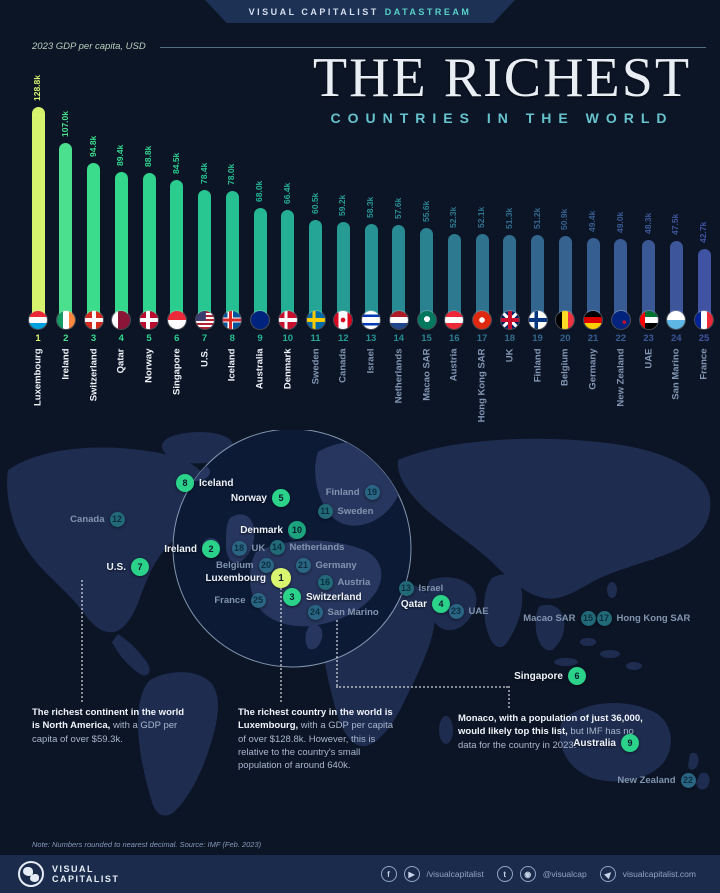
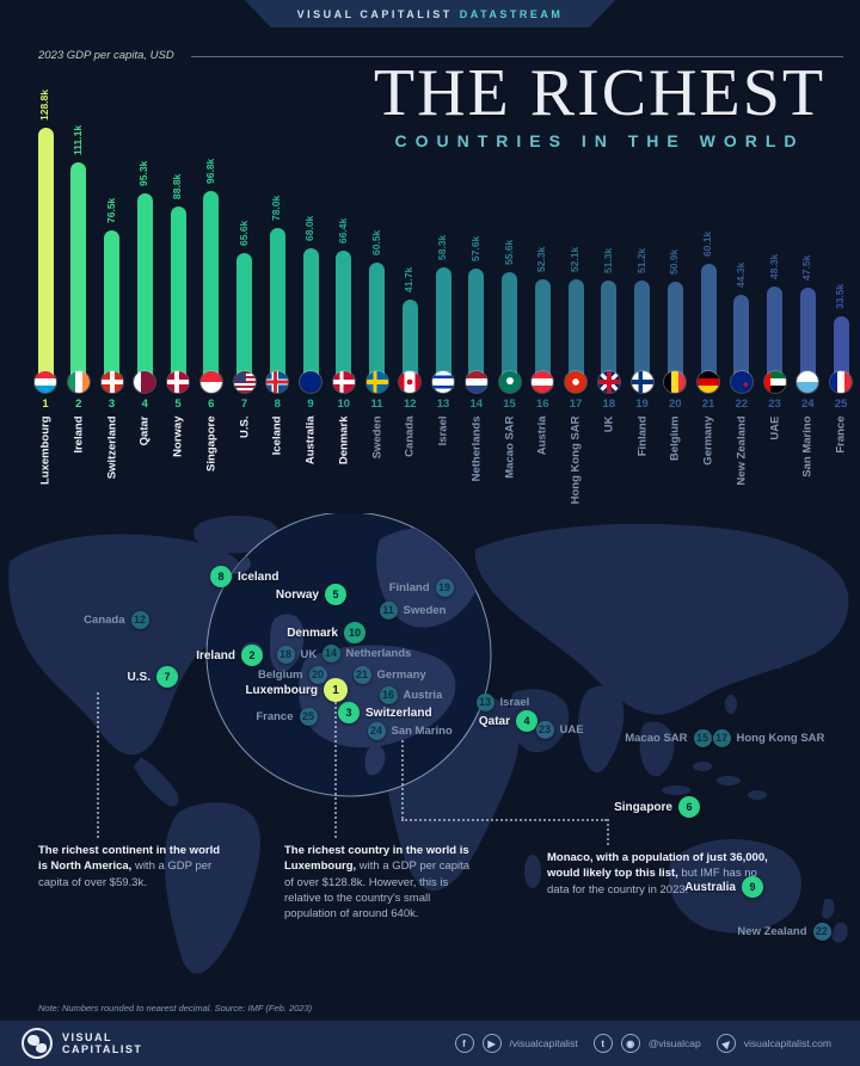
Ireland: 107.0k -> 111.1k
Switzerland: 94.8k -> 76.5k
Qatar: 89.4k -> 95.3k
Singapore: 84.5k -> 96.8k
U.S.: 78.4k -> 65.6k
Canada: 59.2k -> 41.7k
Germany: 49.4k -> 60.1k
New Zealand: 49.0k -> 44.3k
France: 42.7k -> 33.5k
